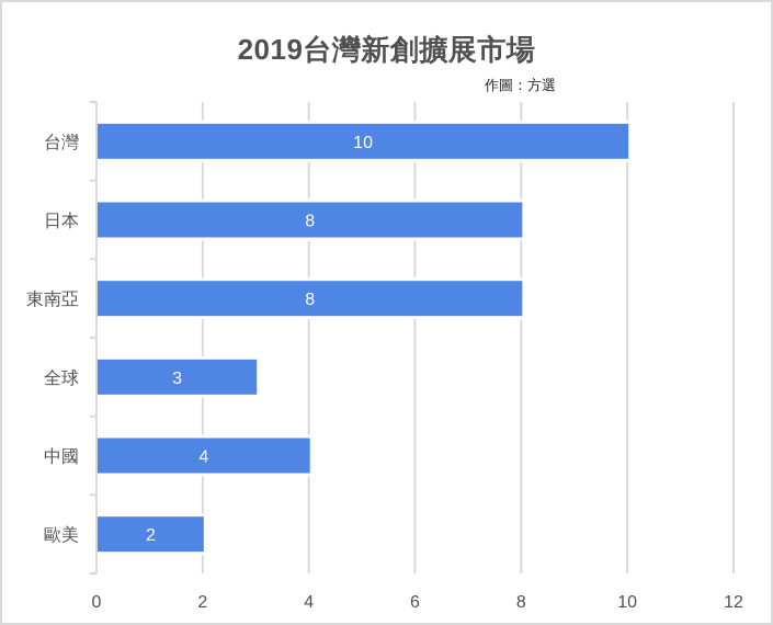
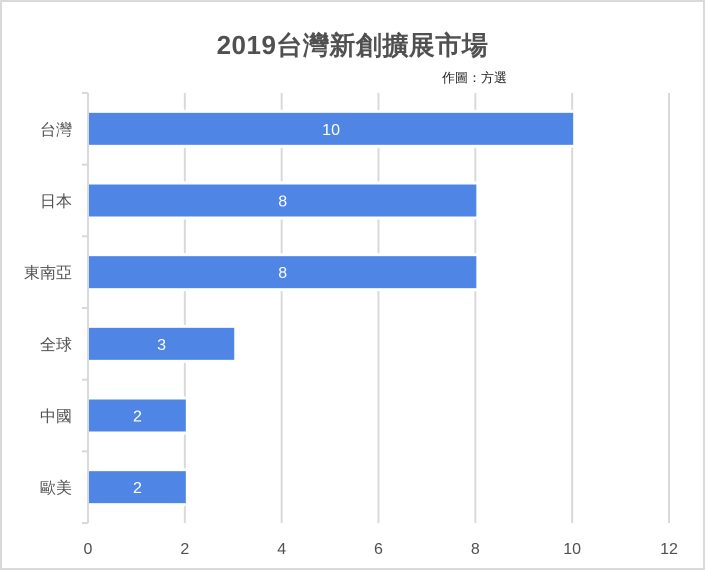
中國: 4 -> 2
